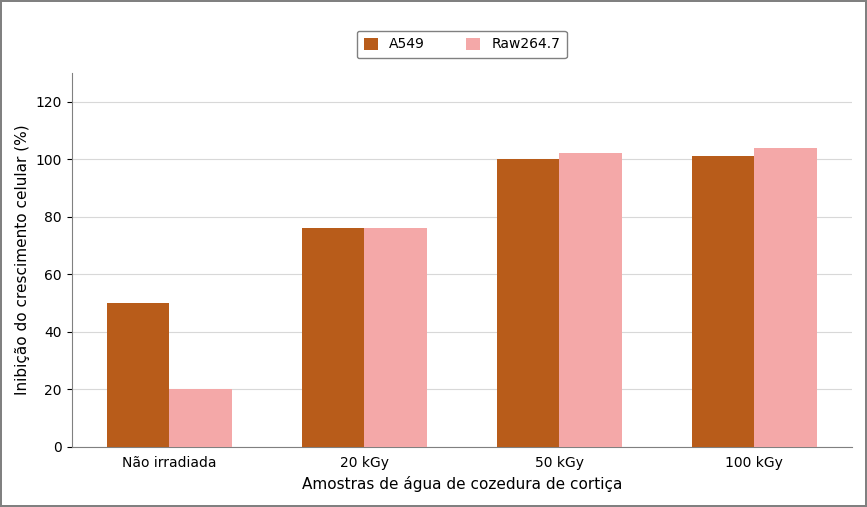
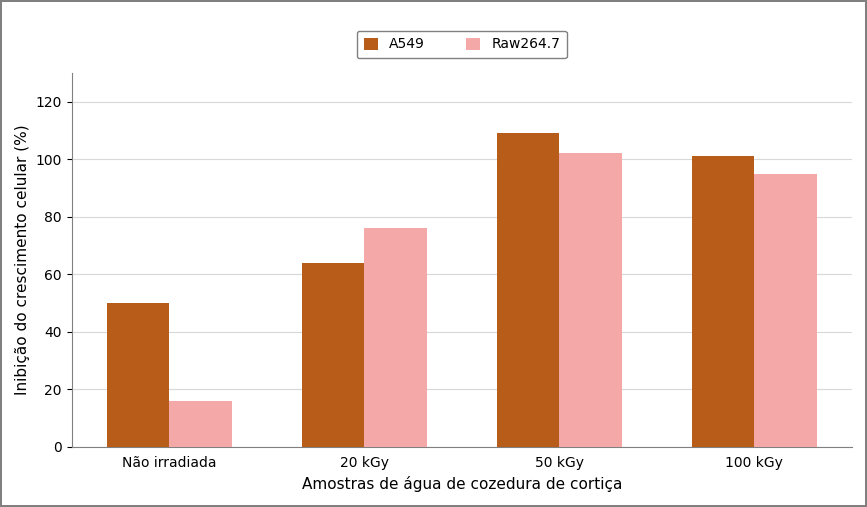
Raw264.7/Não irradiada: 20 -> 16
A549/20 kGy: 76 -> 64
A549/50 kGy: 100 -> 109
Raw264.7/100 kGy: 104 -> 95
